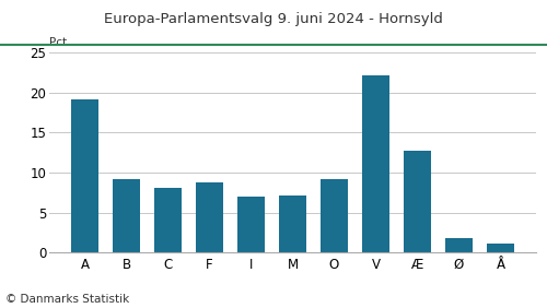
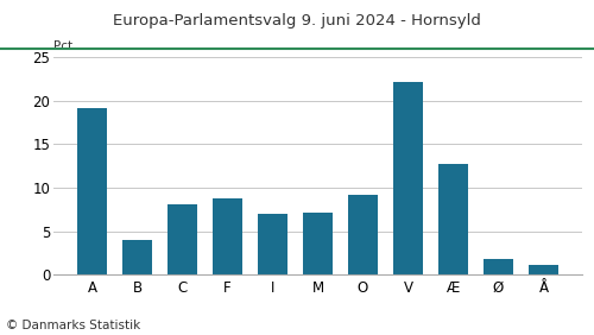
B: 9.2 -> 4.0
